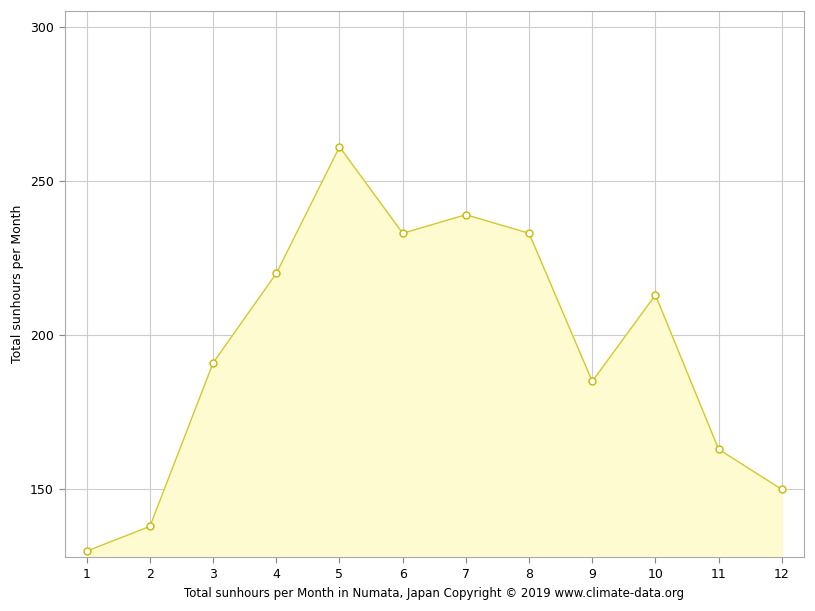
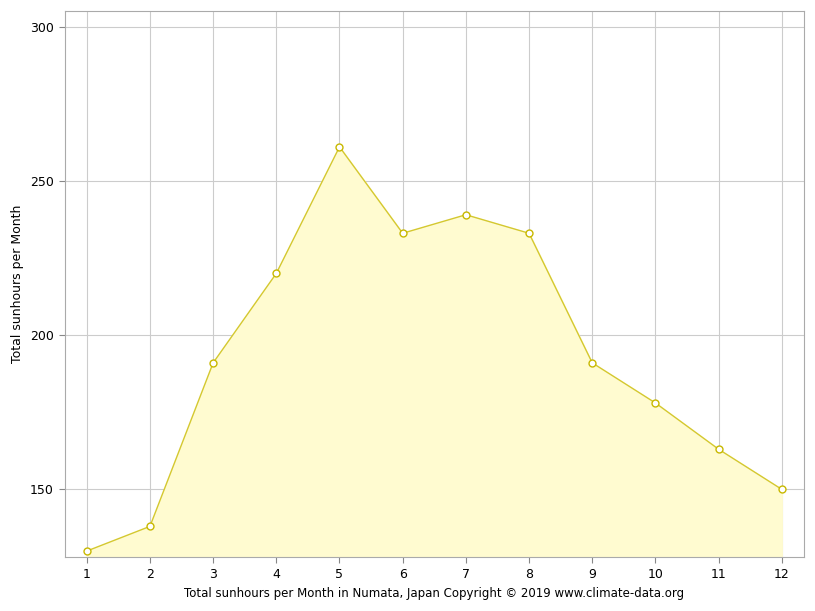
9: 185 -> 191
10: 213 -> 178
